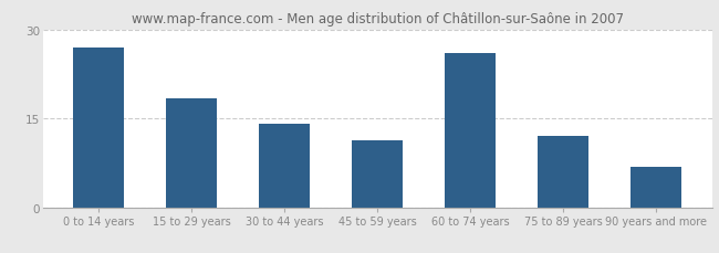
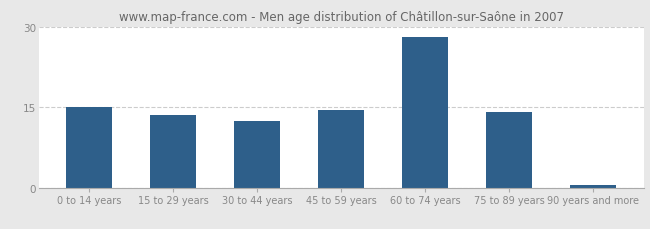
0 to 14 years: 27.0 -> 15.0
15 to 29 years: 18.4 -> 13.5
30 to 44 years: 14.0 -> 12.5
45 to 59 years: 11.2 -> 14.5
60 to 74 years: 26.0 -> 28.0
75 to 89 years: 12.0 -> 14.0
90 years and more: 6.8 -> 0.4
